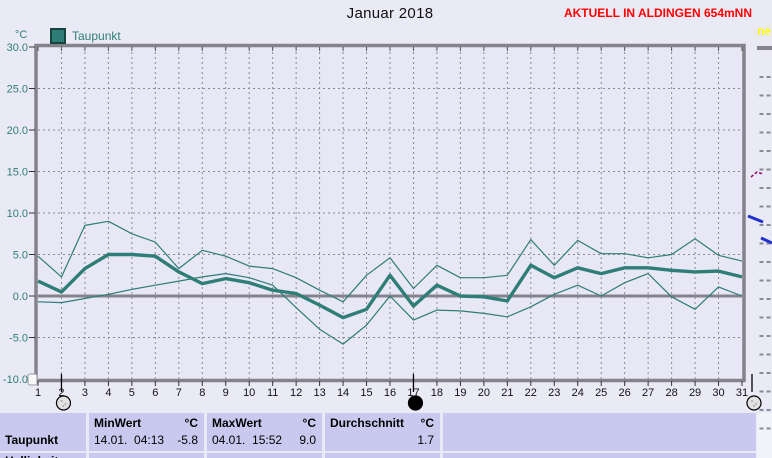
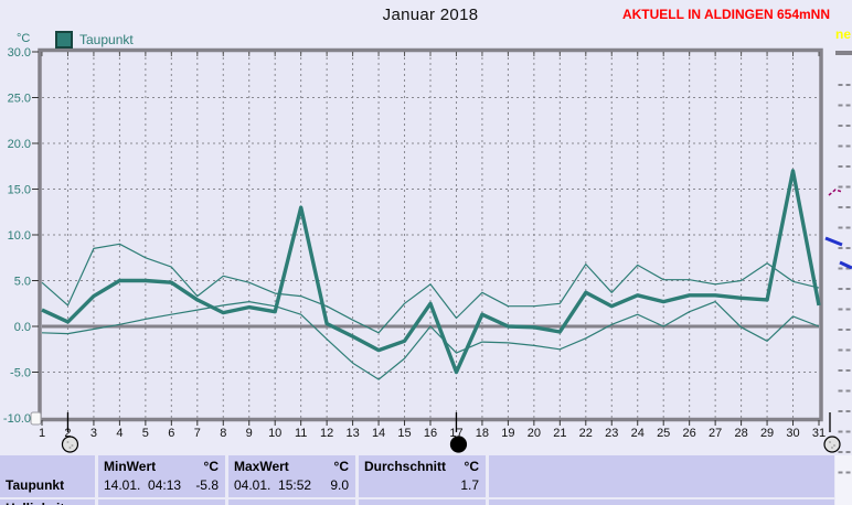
Taupunkt/11: 1 -> 13
Taupunkt/17: -1 -> -5
Taupunkt/30: 3 -> 17
